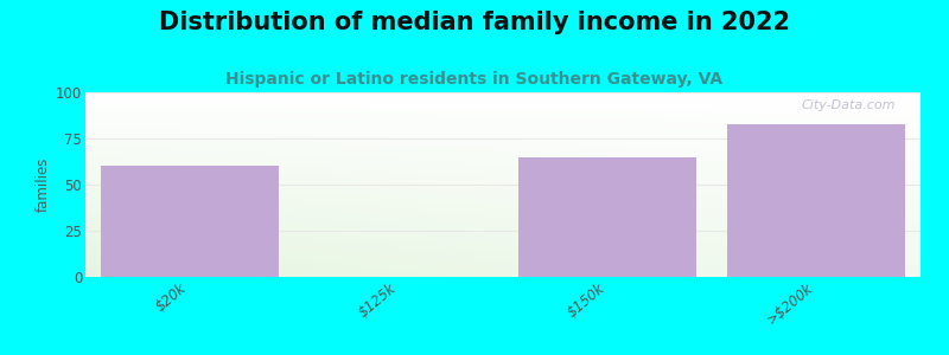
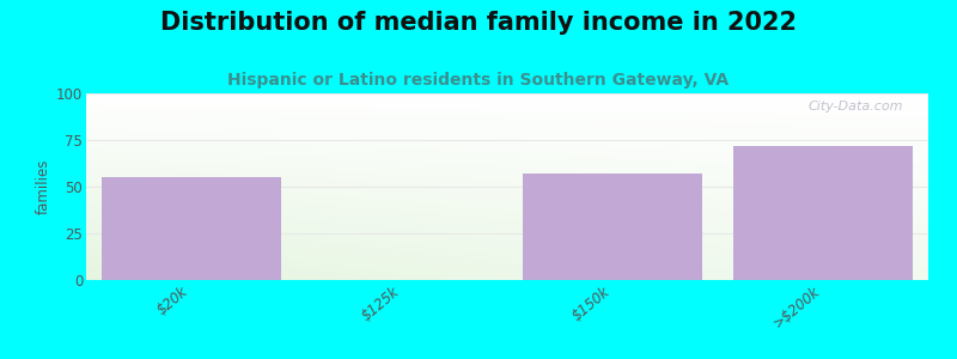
$20k: 60 -> 55
$150k: 65 -> 57
>$200k: 83 -> 72
